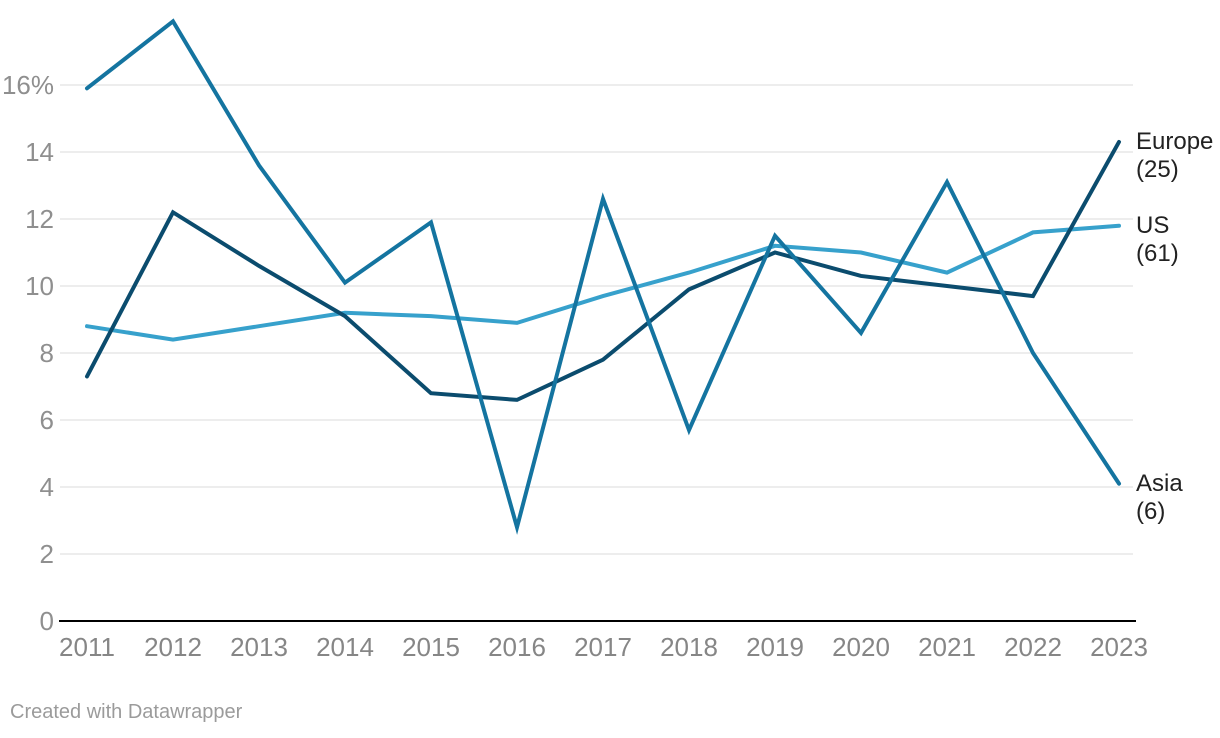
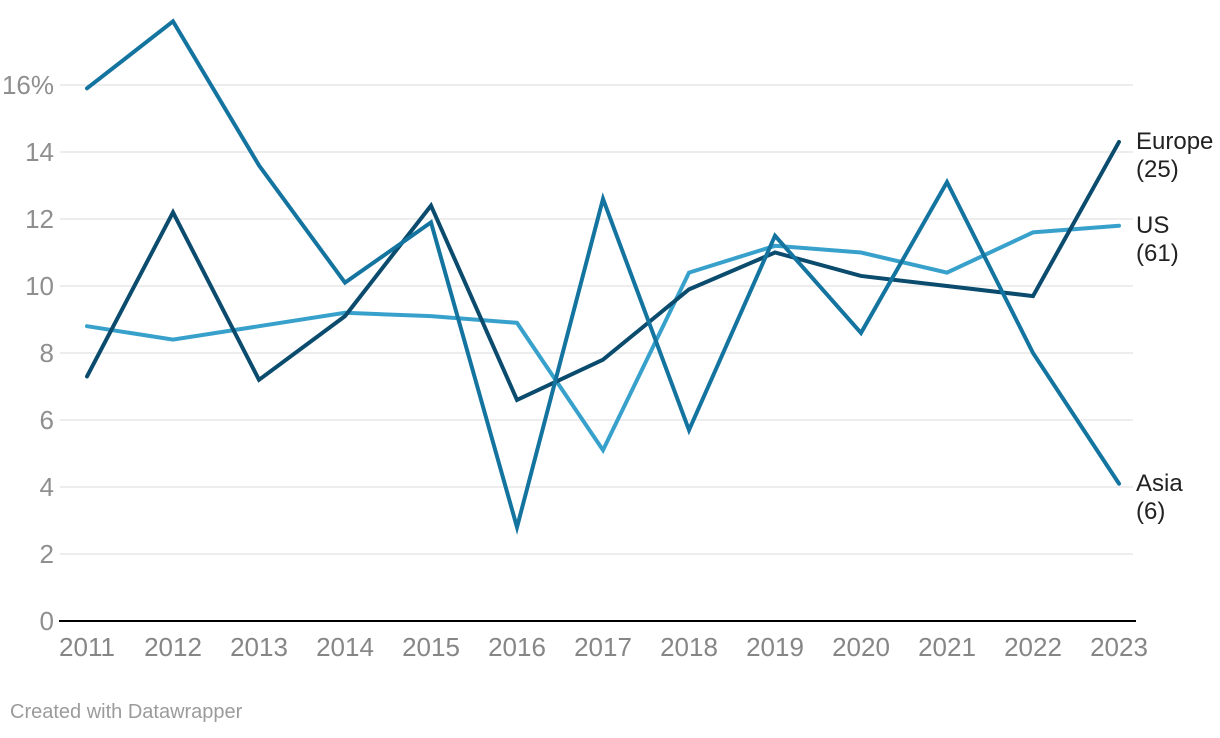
Europe/2013: 10.6% -> 7.2%
Europe/2015: 6.8% -> 12.4%
US/2017: 9.7% -> 5.1%
